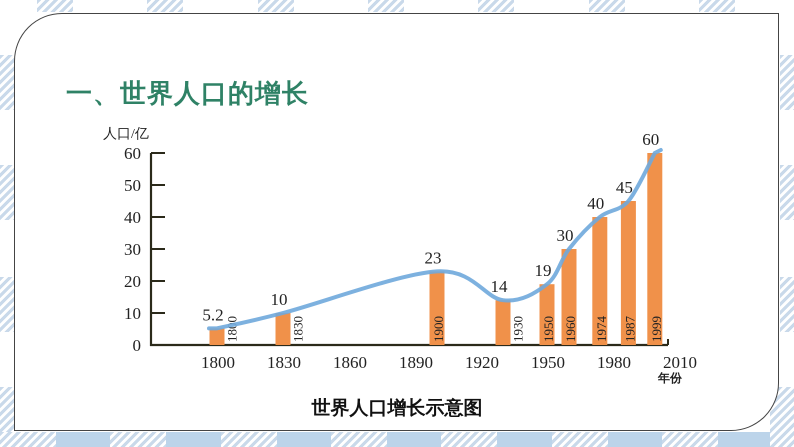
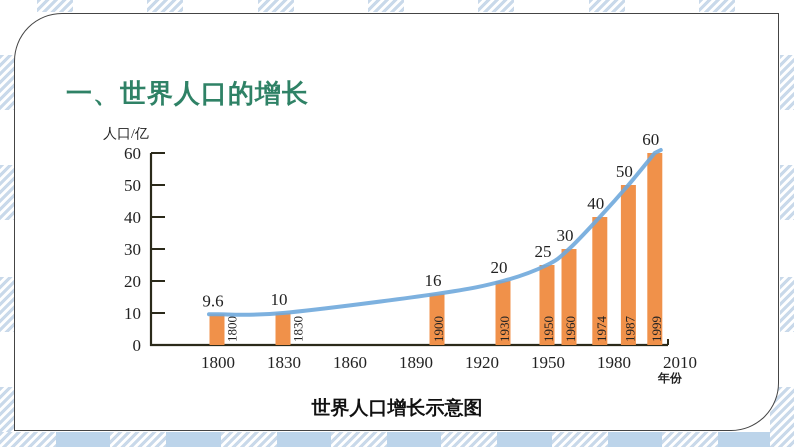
1800: 5.2 -> 9.6
1900: 23 -> 16
1930: 14 -> 20
1950: 19 -> 25
1987: 45 -> 50
